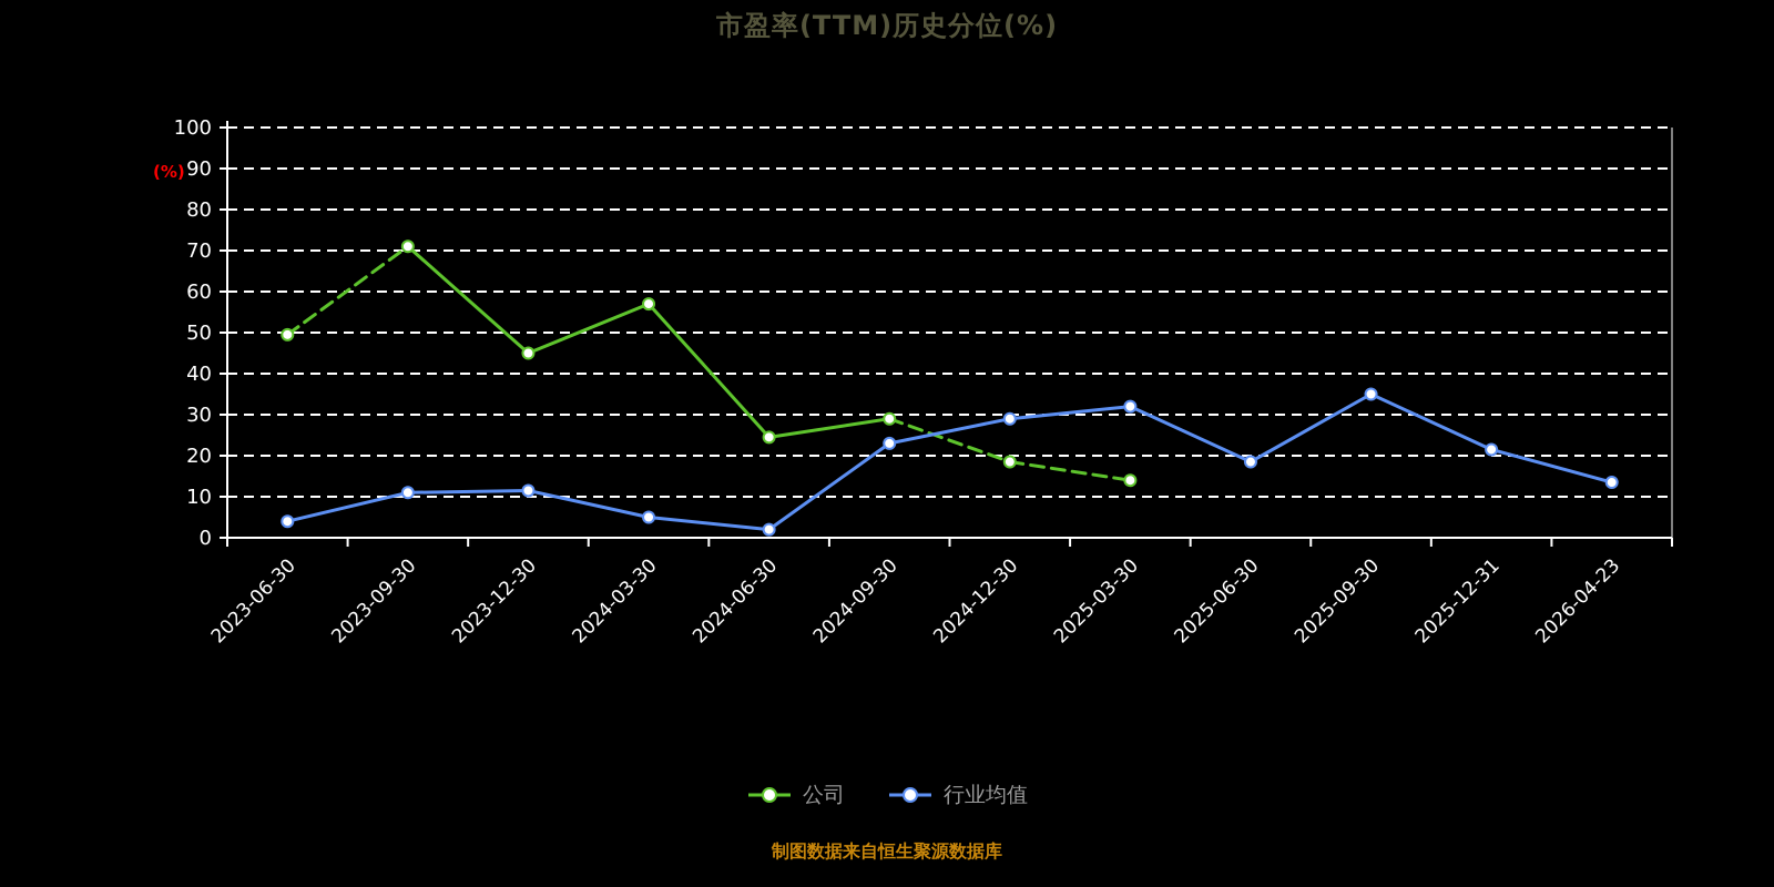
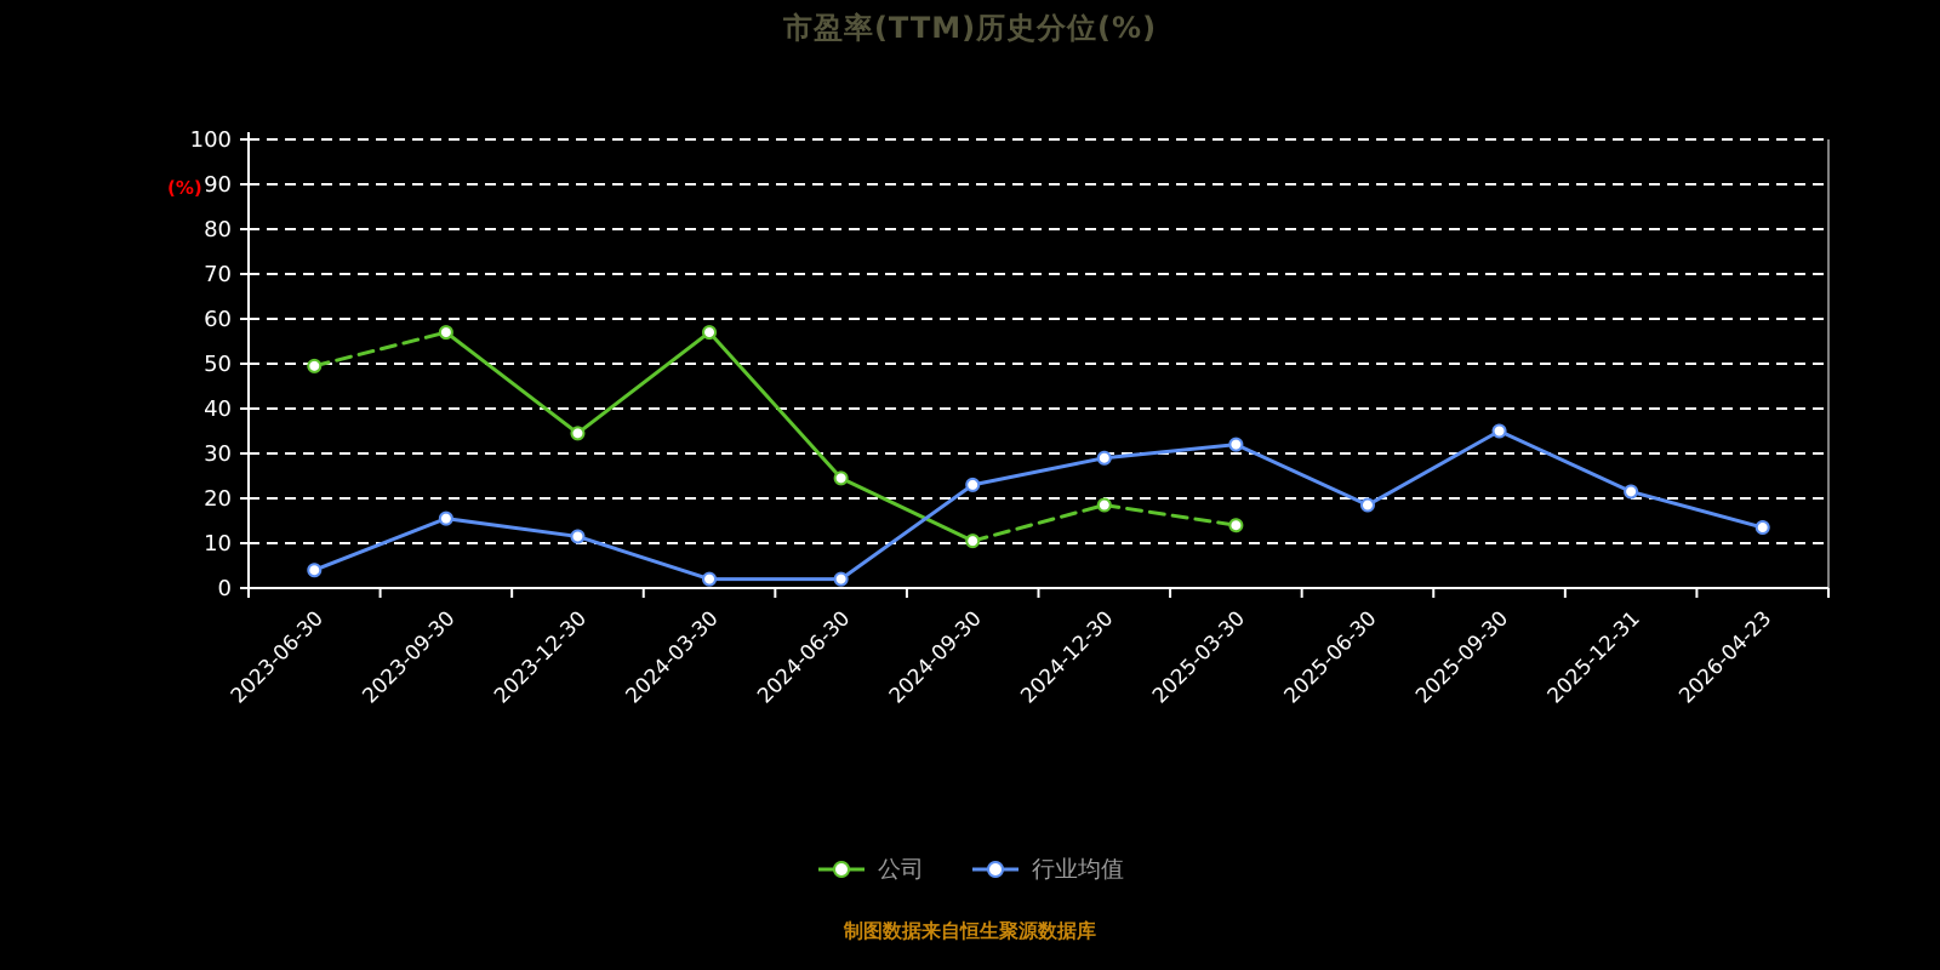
公司/2023-09-30: 71 -> 57
行业均值/2023-09-30: 11 -> 16
公司/2023-12-30: 45 -> 34
行业均值/2024-03-30: 5 -> 2
公司/2024-09-30: 29 -> 10
